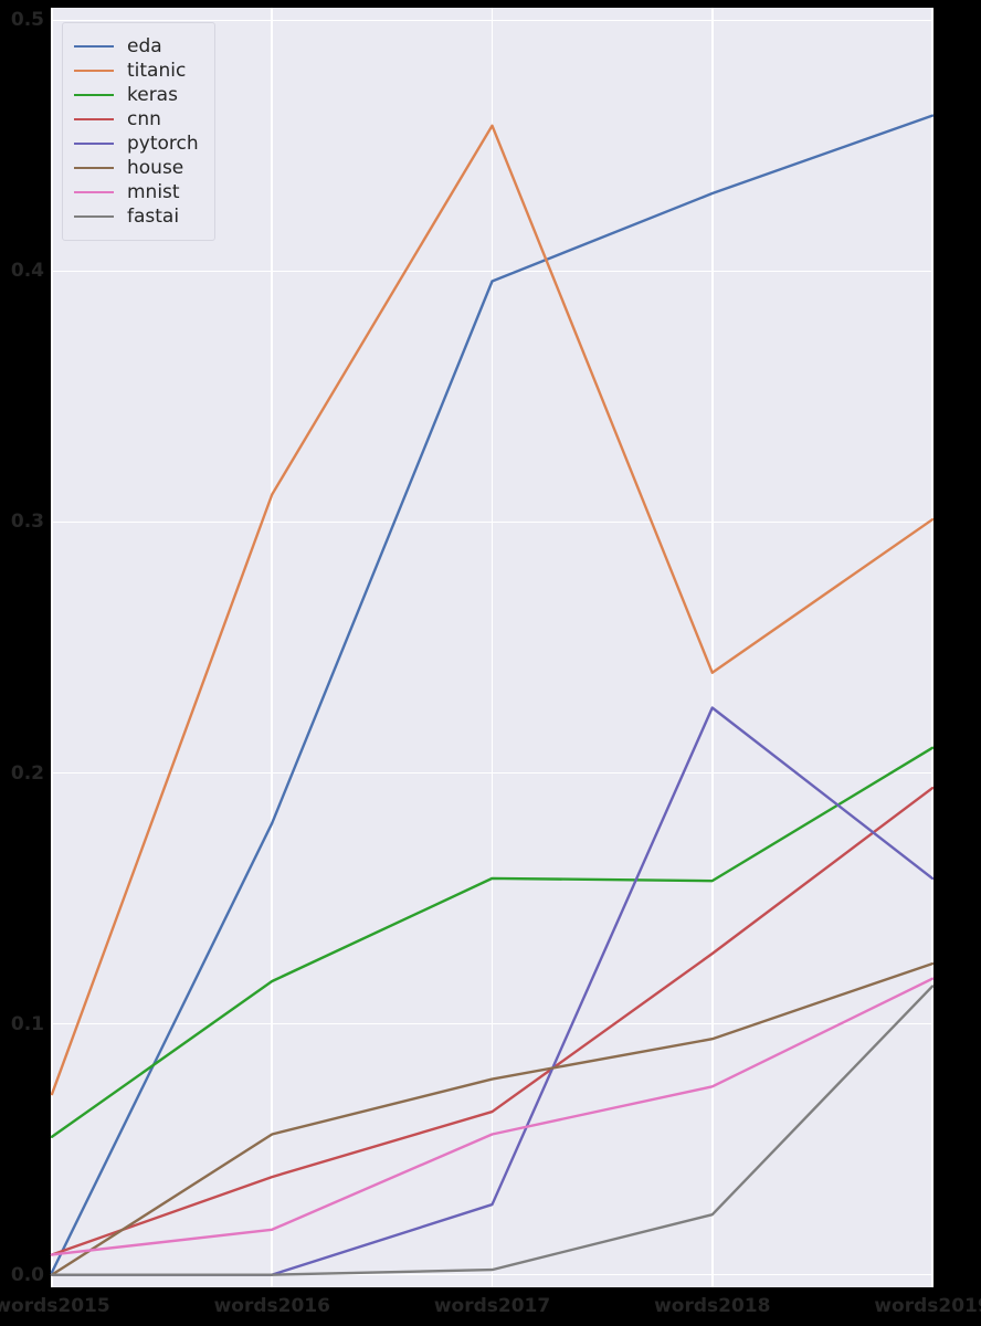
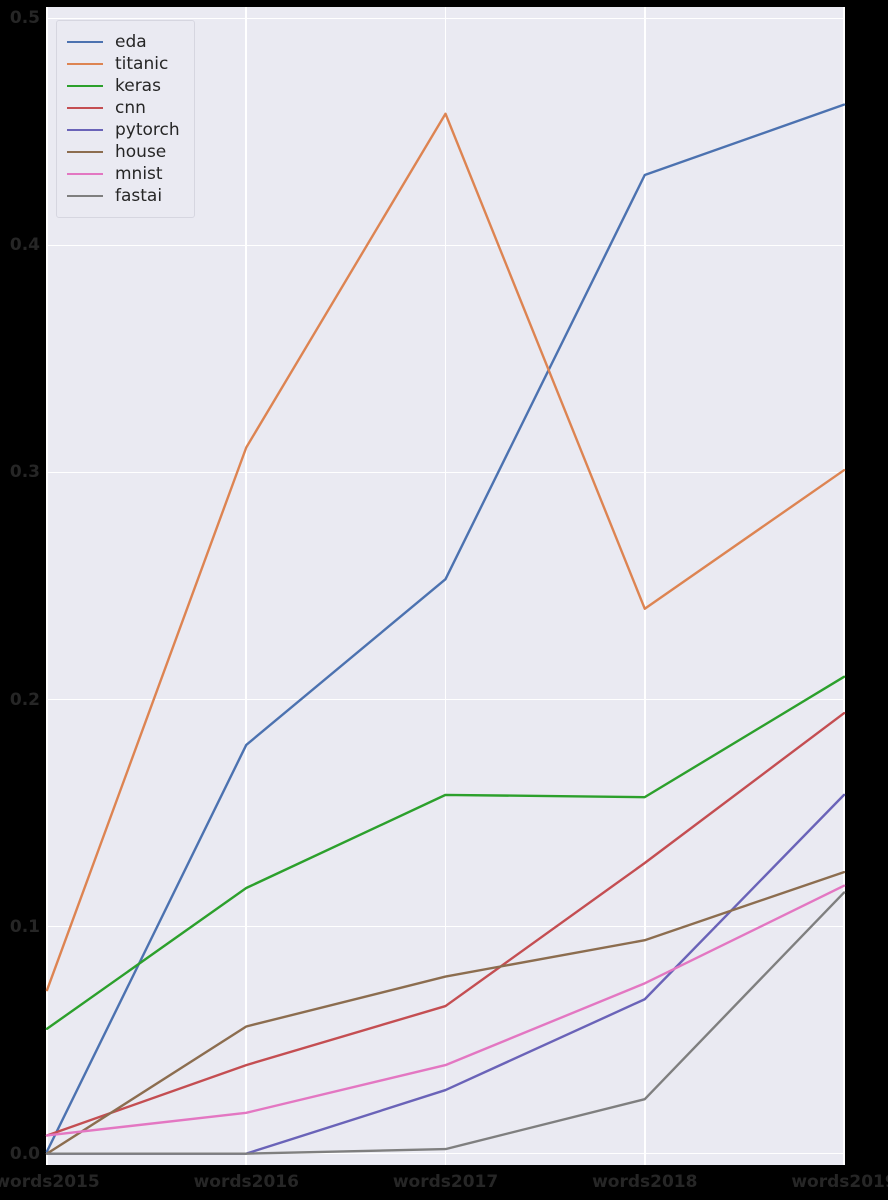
eda/words2017: 0.396 -> 0.253
mnist/words2017: 0.056 -> 0.039
pytorch/words2018: 0.226 -> 0.068
